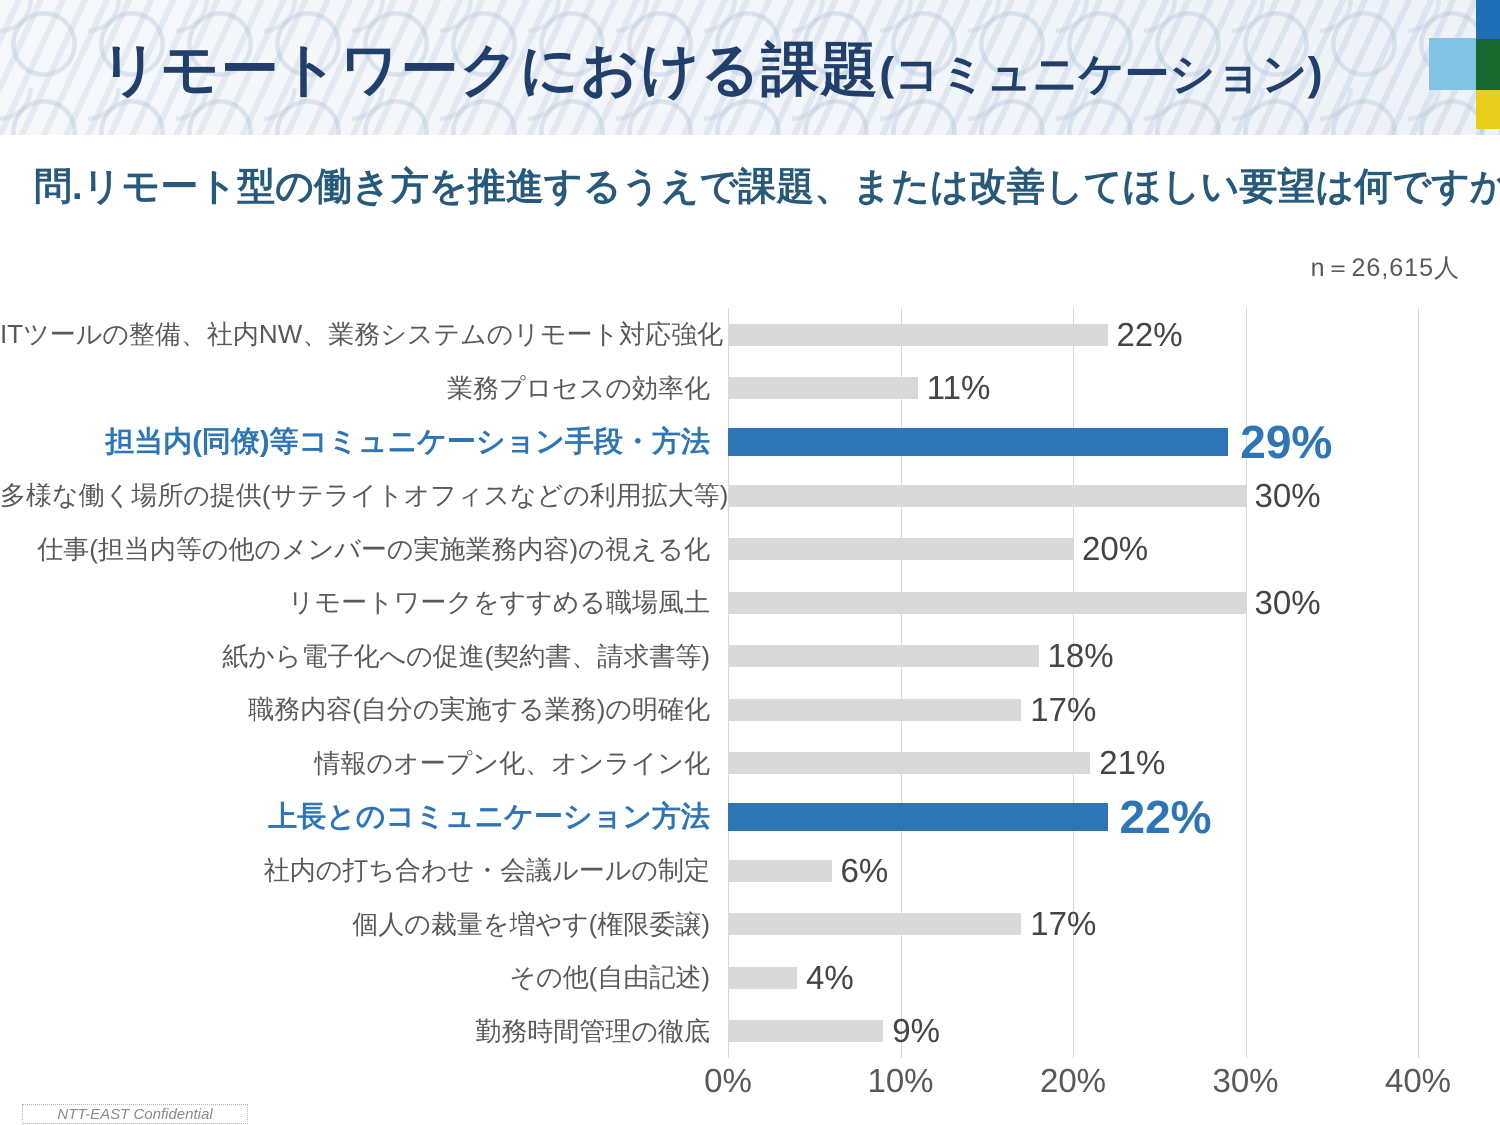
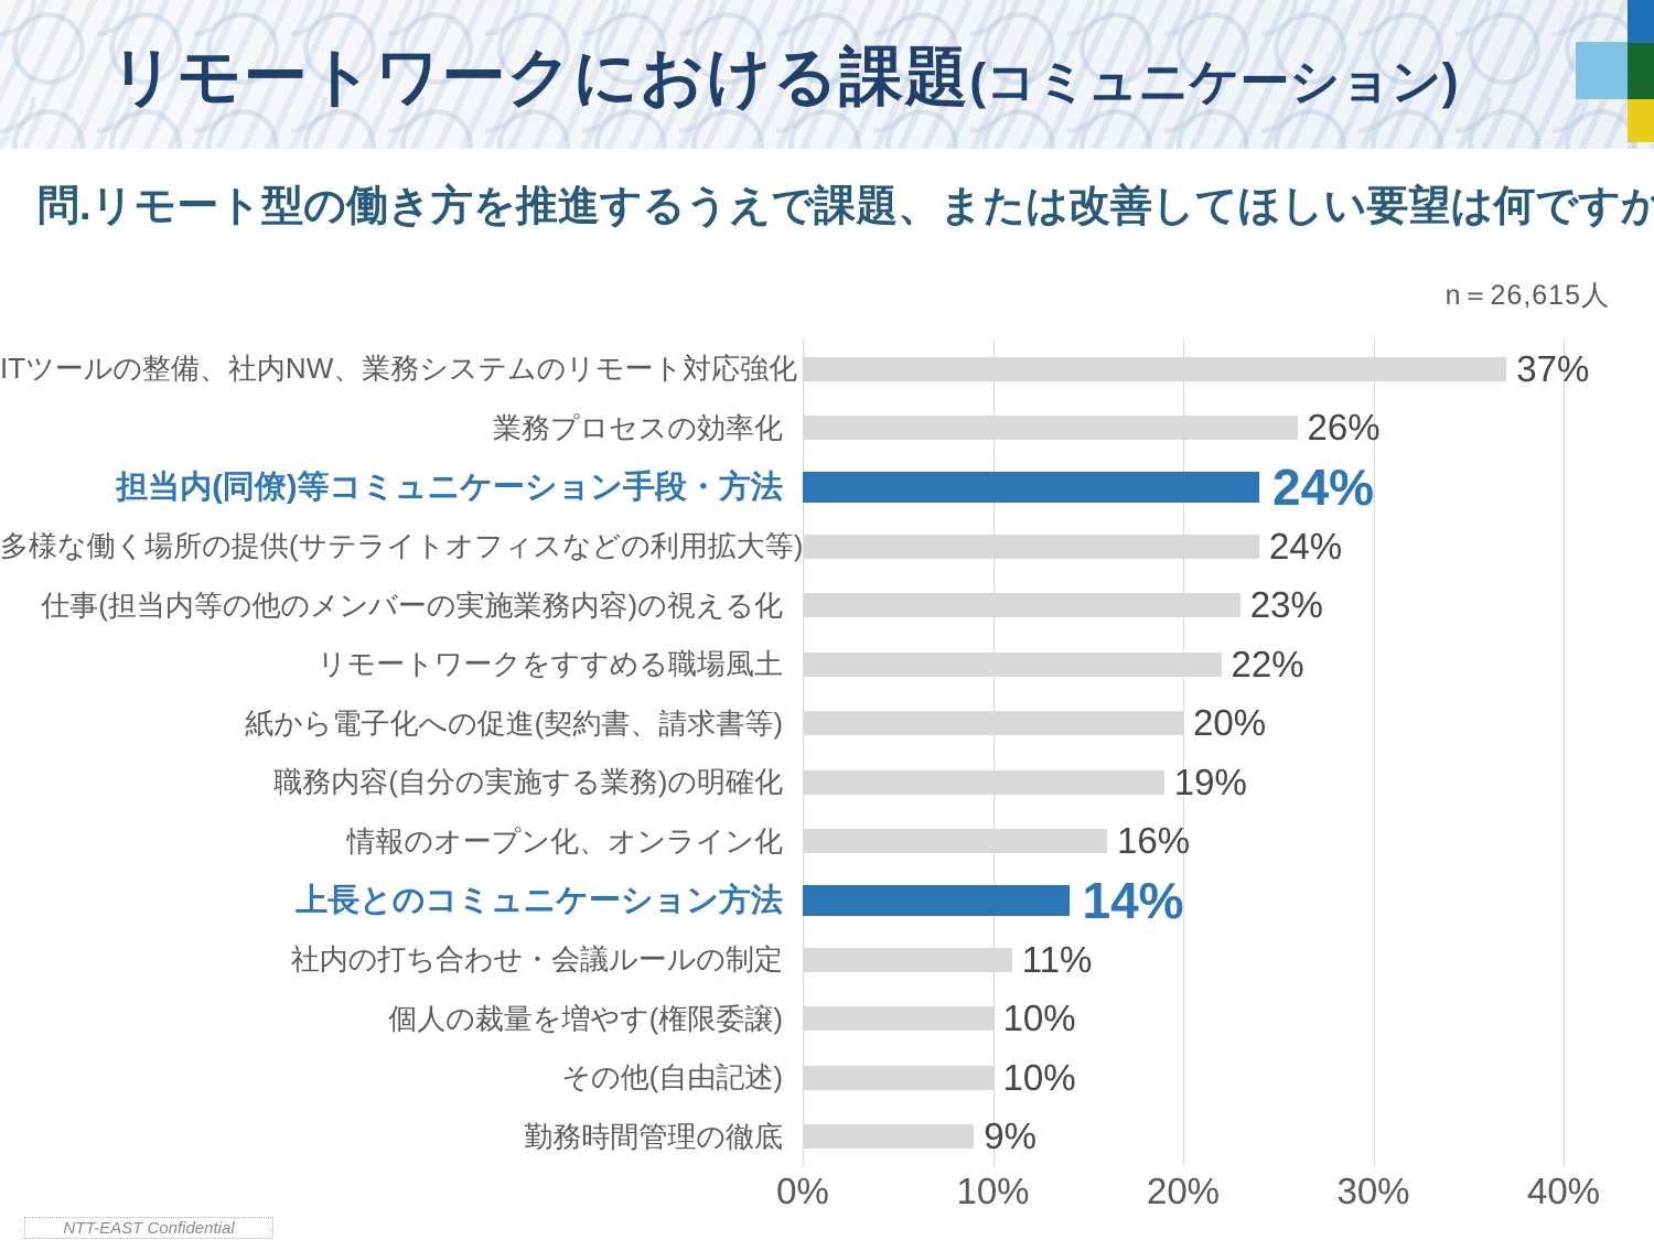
ITツールの整備、社内NW、業務システムのリモート対応強化: 22% -> 37%
業務プロセスの効率化: 11% -> 26%
担当内(同僚)等コミュニケーション手段・方法: 29% -> 24%
多様な働く場所の提供(サテライトオフィスなどの利用拡大等): 30% -> 24%
仕事(担当内等の他のメンバーの実施業務内容)の視える化: 20% -> 23%
リモートワークをすすめる職場風土: 30% -> 22%
紙から電子化への促進(契約書、請求書等): 18% -> 20%
職務内容(自分の実施する業務)の明確化: 17% -> 19%
情報のオープン化、オンライン化: 21% -> 16%
上長とのコミュニケーション方法: 22% -> 14%
社内の打ち合わせ・会議ルールの制定: 6% -> 11%
個人の裁量を増やす(権限委譲): 17% -> 10%
その他(自由記述): 4% -> 10%
